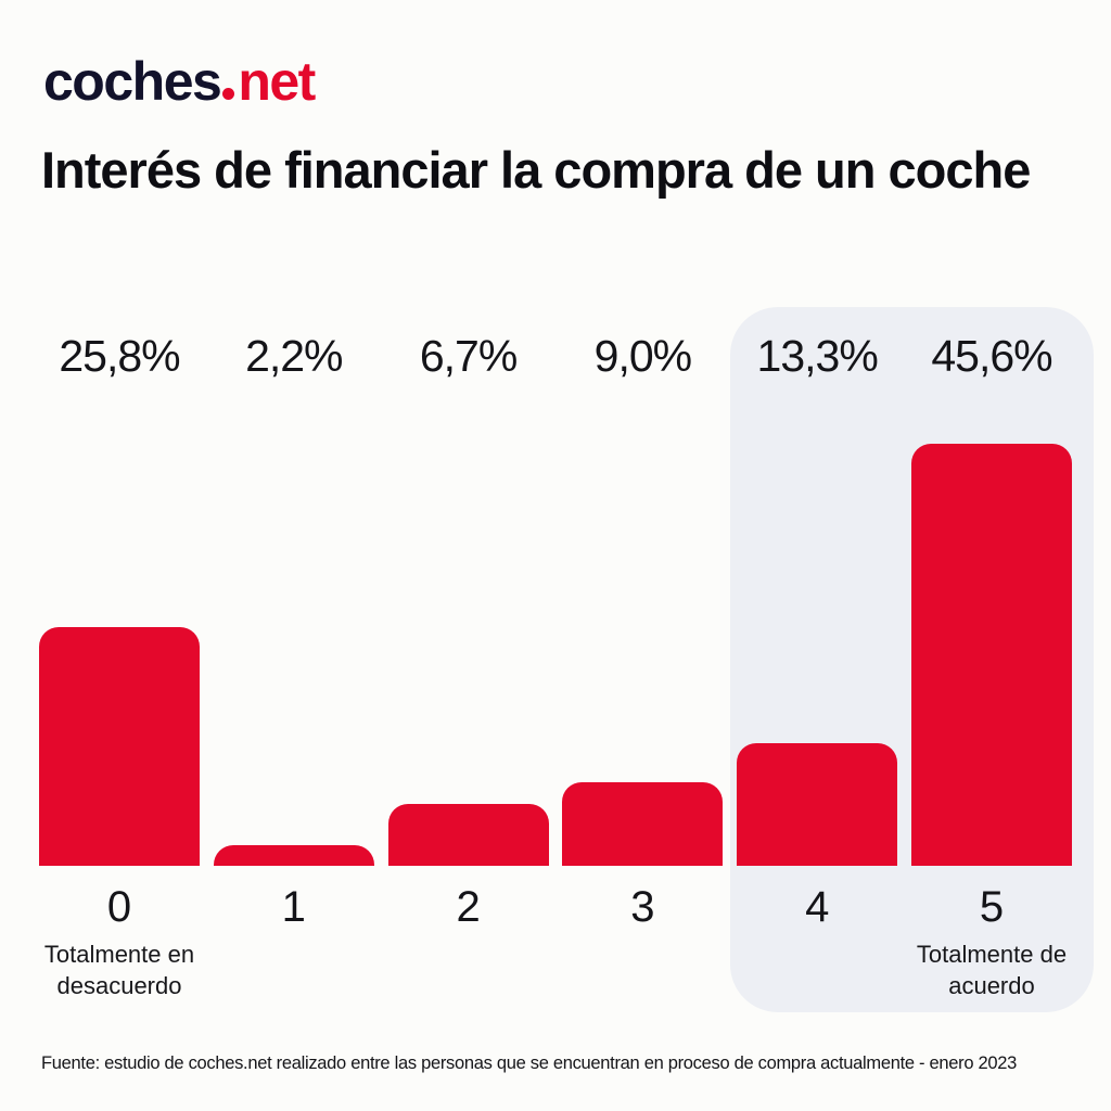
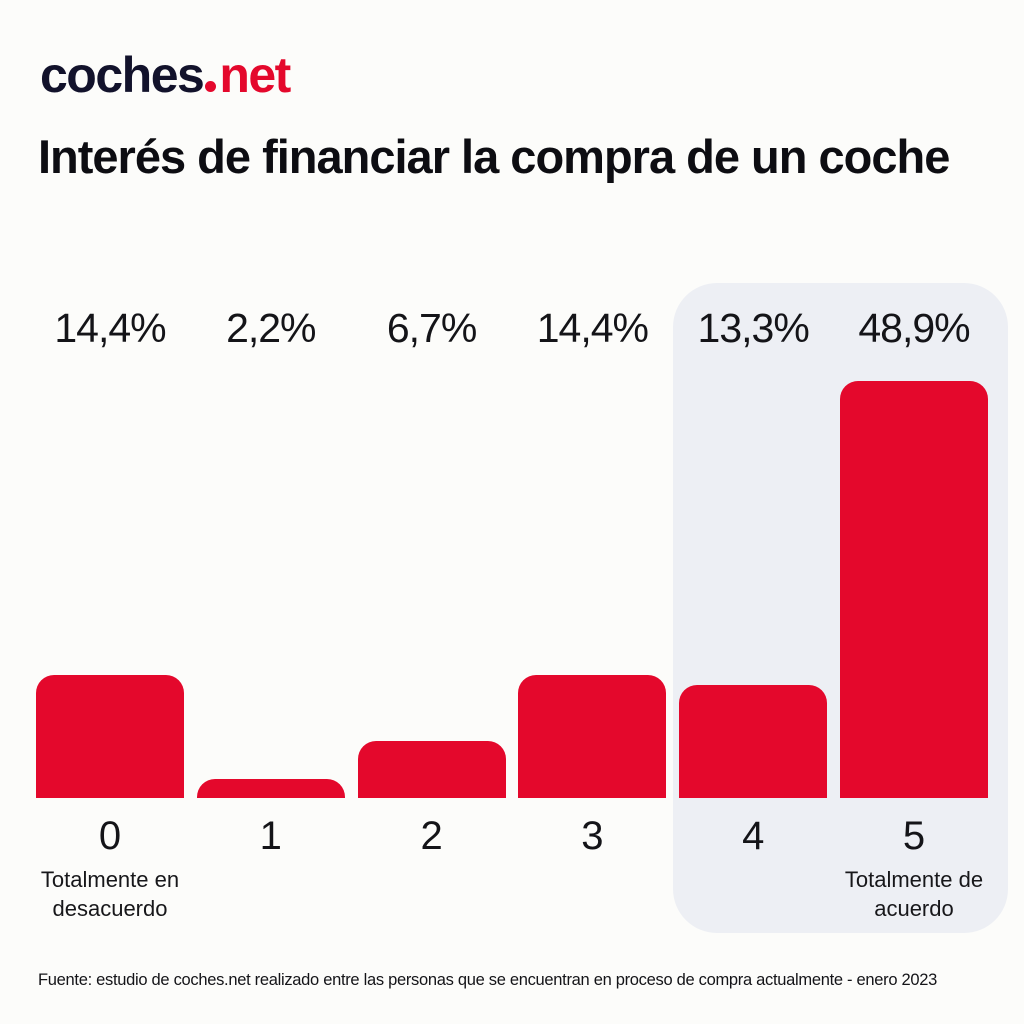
0: 25,8% -> 14,4%
3: 9,0% -> 14,4%
5: 45,6% -> 48,9%
